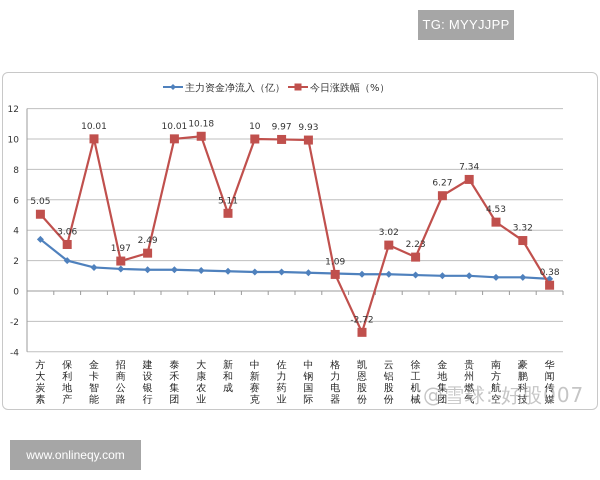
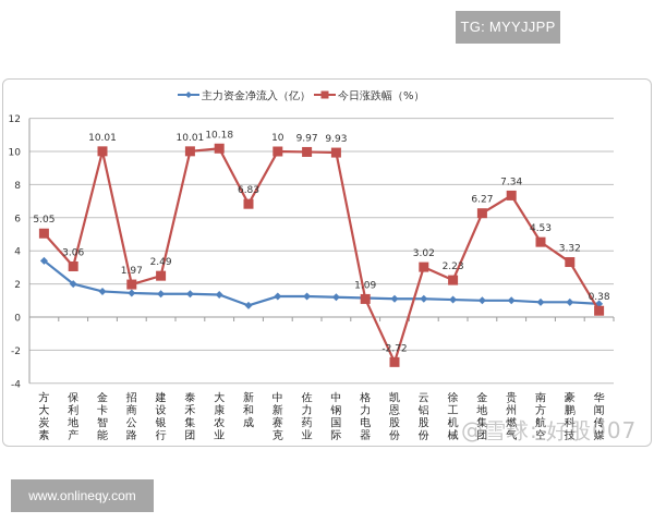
主力资金净流入（亿）/新和成: 1.3 -> 0.7
今日涨跌幅（%）/新和成: 5.11 -> 6.83
